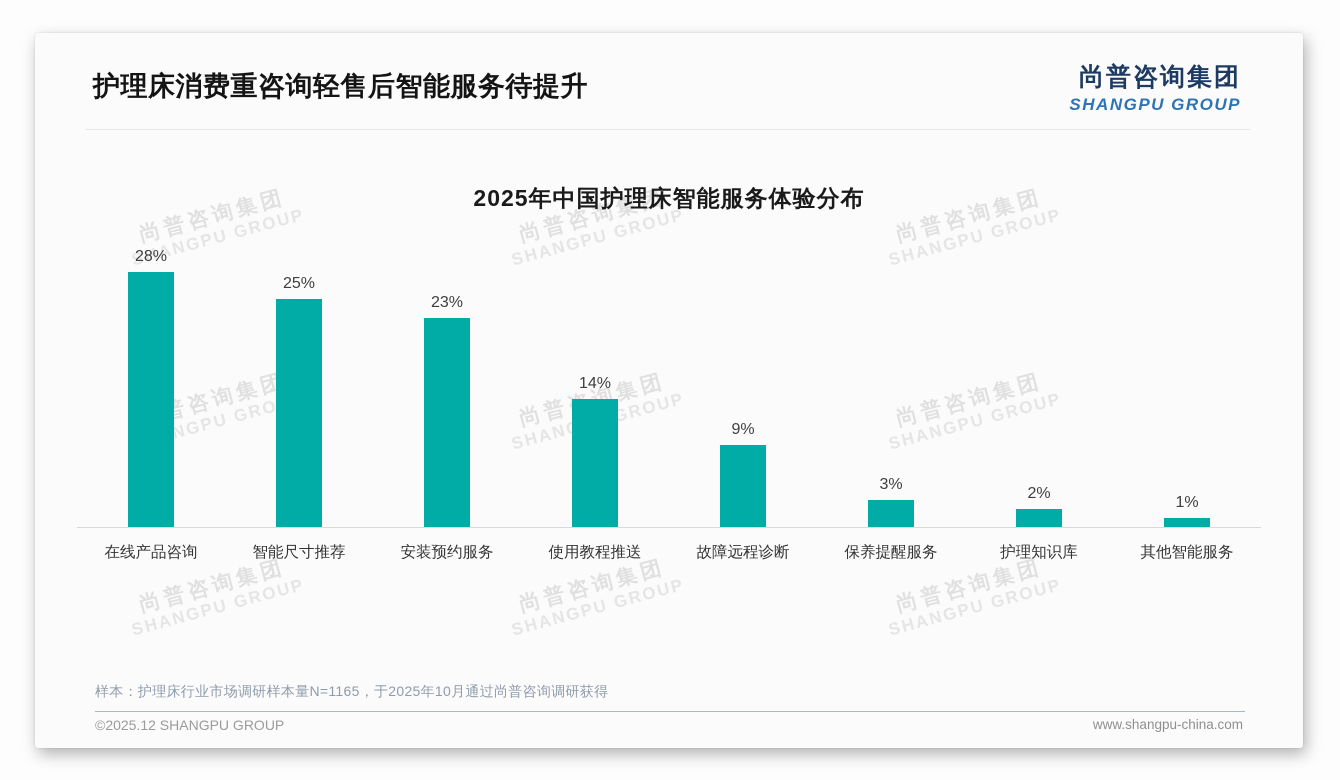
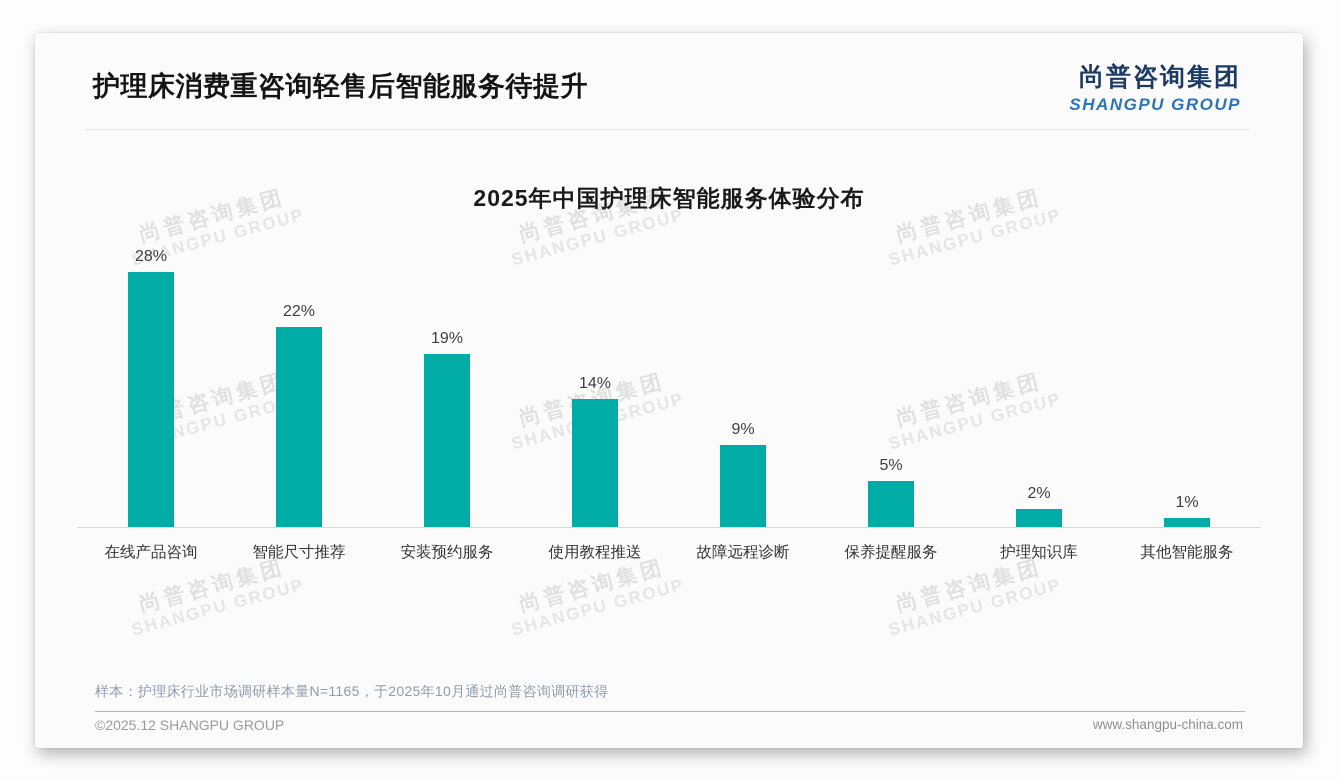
智能尺寸推荐: 25% -> 22%
安装预约服务: 23% -> 19%
保养提醒服务: 3% -> 5%
